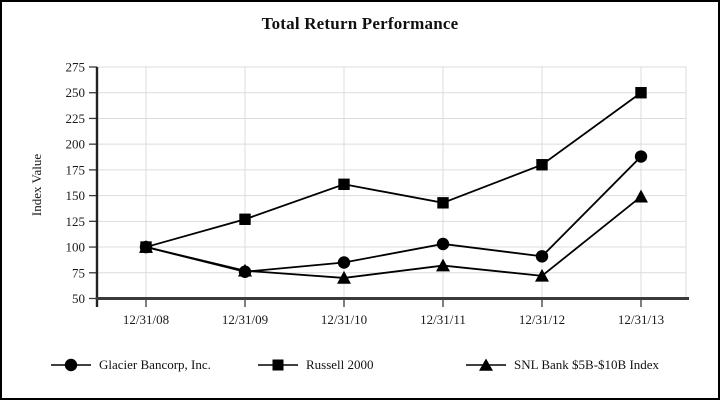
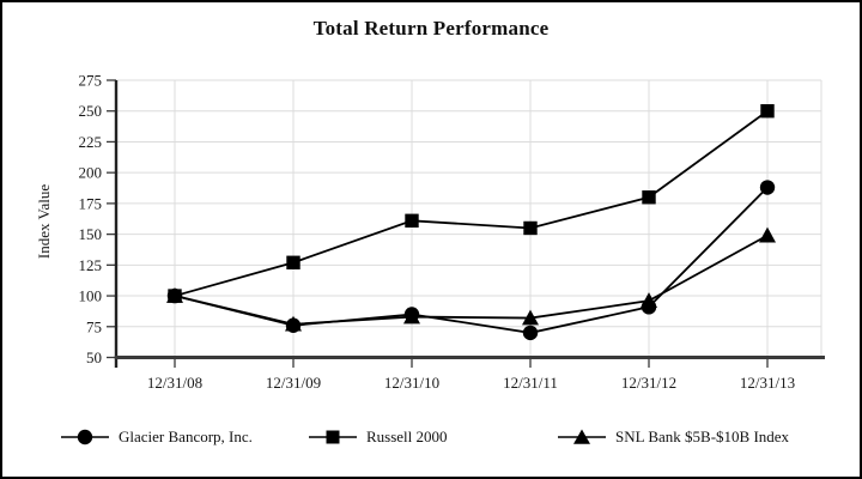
SNL Bank $5B-$10B Index/12/31/10: 70 -> 83
Glacier Bancorp, Inc./12/31/11: 103 -> 70
Russell 2000/12/31/11: 143 -> 155
SNL Bank $5B-$10B Index/12/31/12: 72 -> 96
